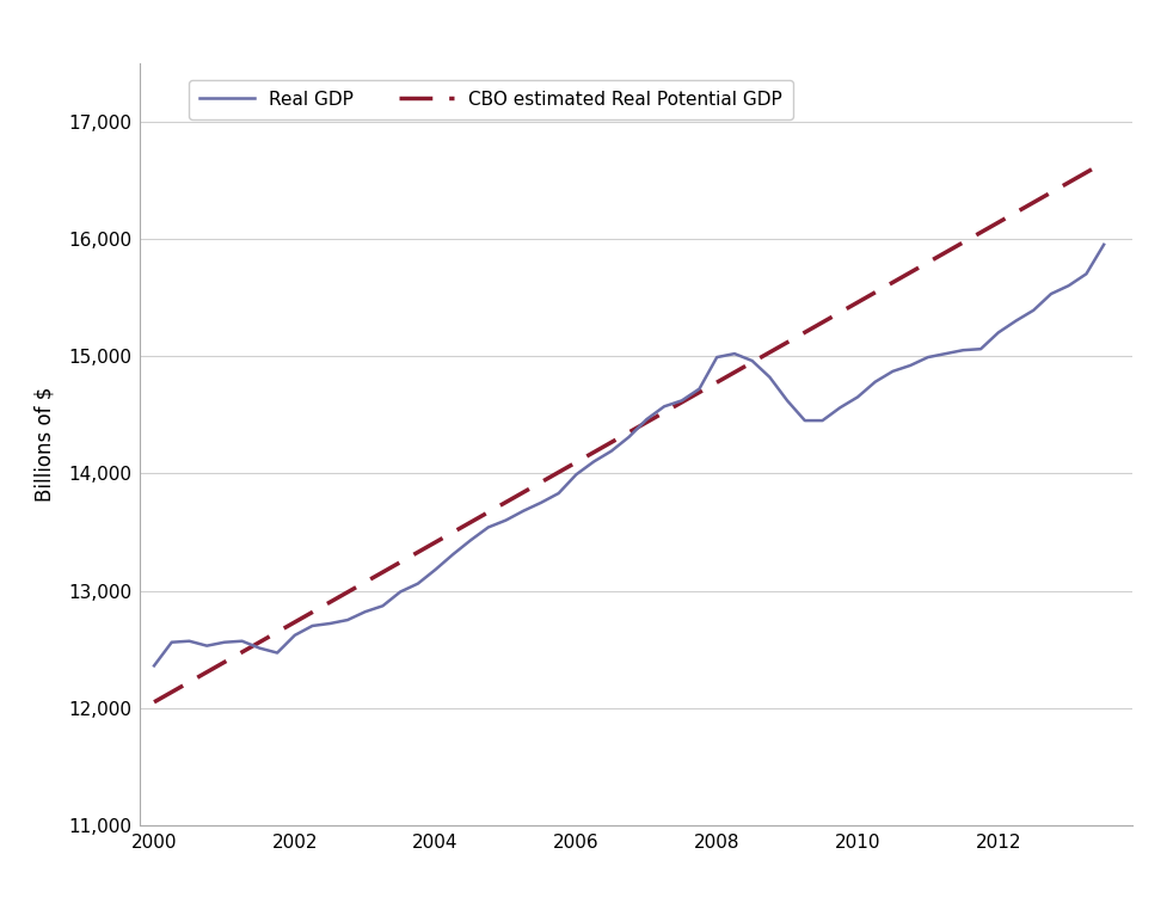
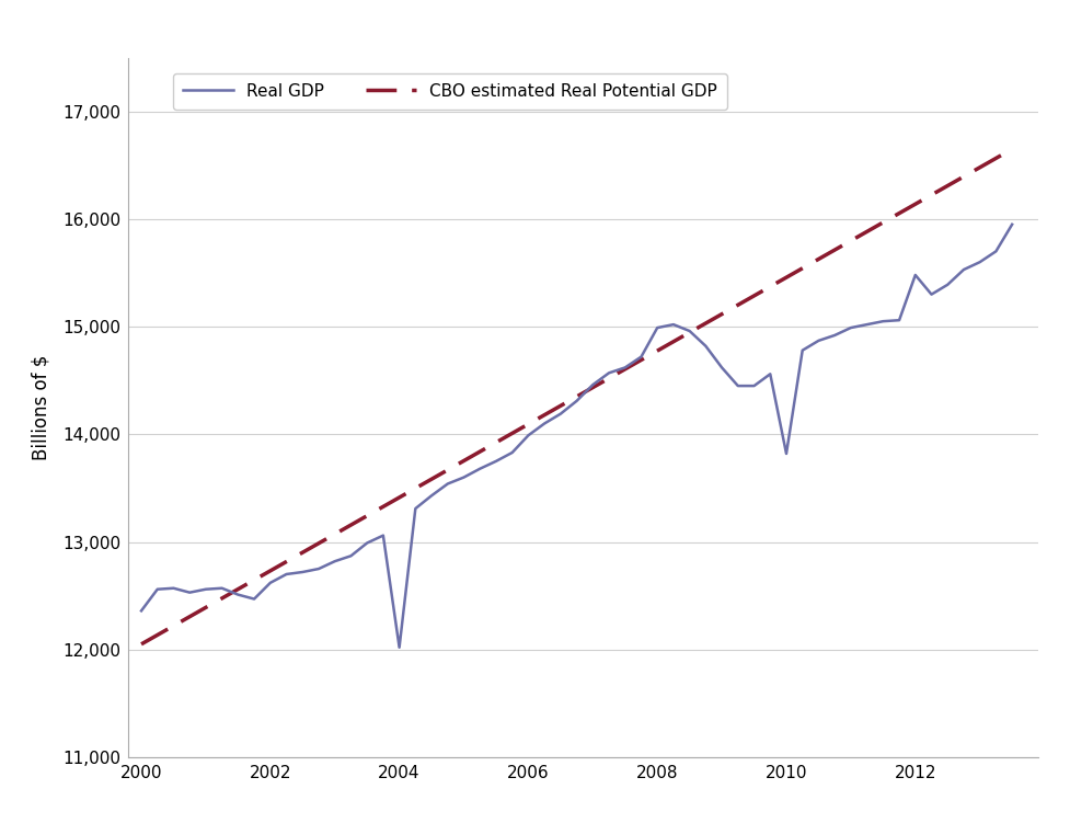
2004: 13,180 -> 12,020
2010: 14,650 -> 13,820
2012: 15,200 -> 15,480
